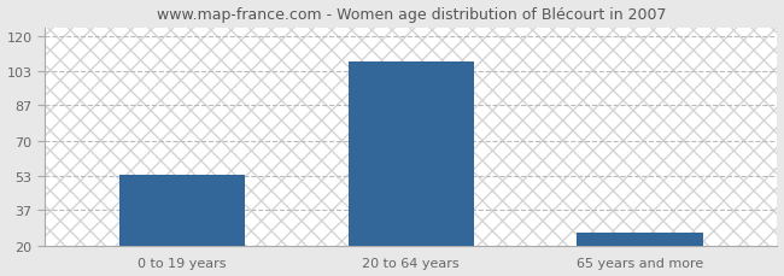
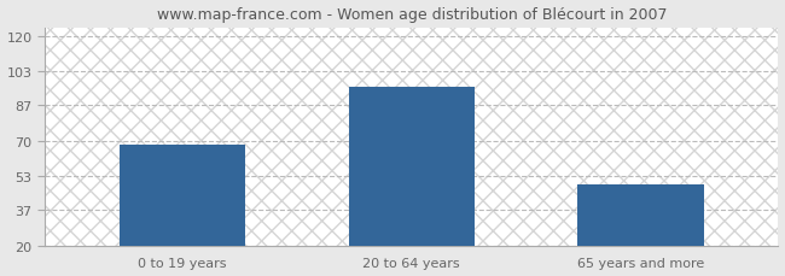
0 to 19 years: 54 -> 68
20 to 64 years: 108 -> 96
65 years and more: 26 -> 49
